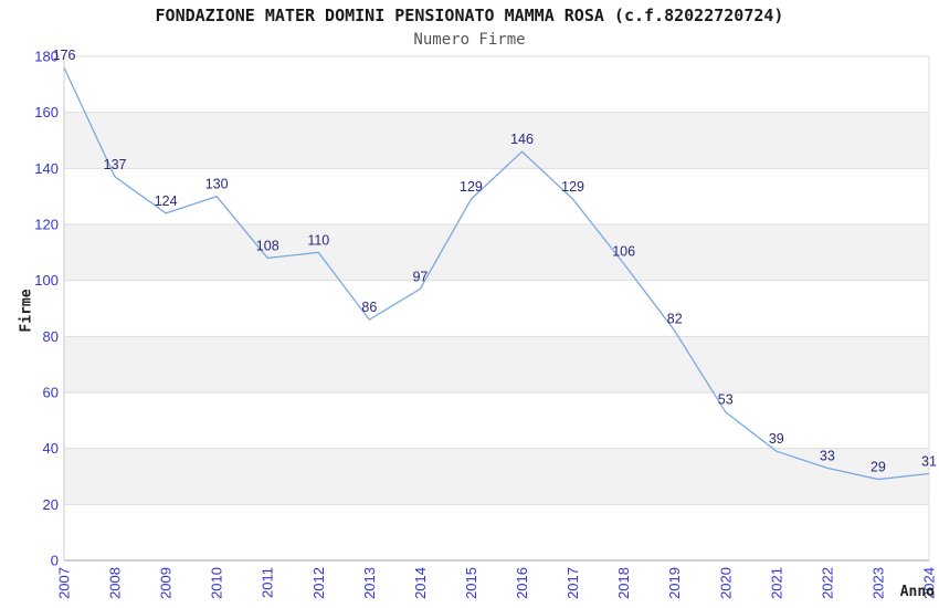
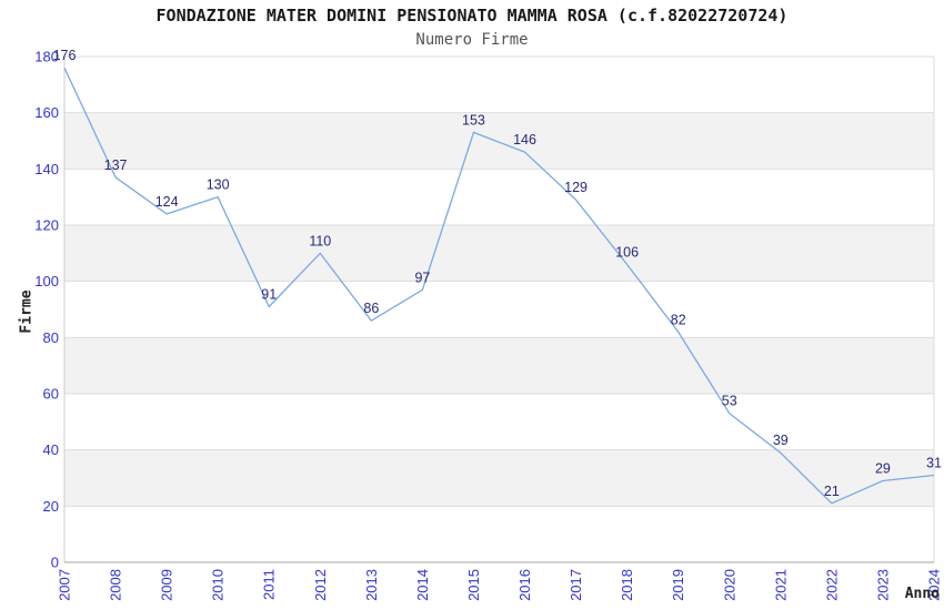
2011: 108 -> 91
2015: 129 -> 153
2022: 33 -> 21
